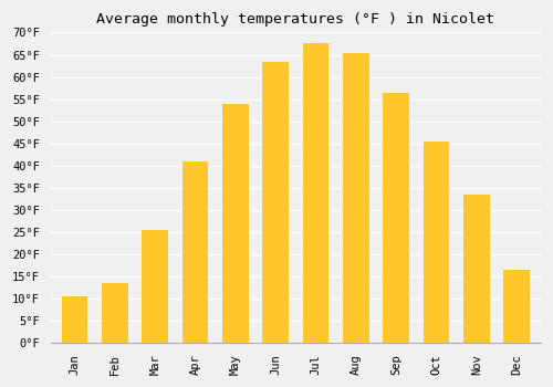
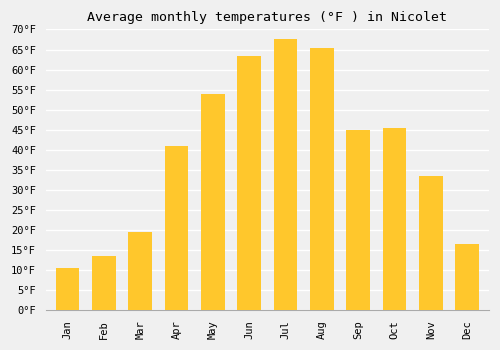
Mar: 25.5°F -> 19.5°F
Sep: 56.5°F -> 45.0°F
